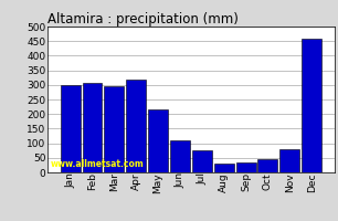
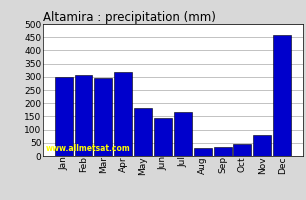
May: 215 -> 180
Jun: 110 -> 145
Jul: 75 -> 165
